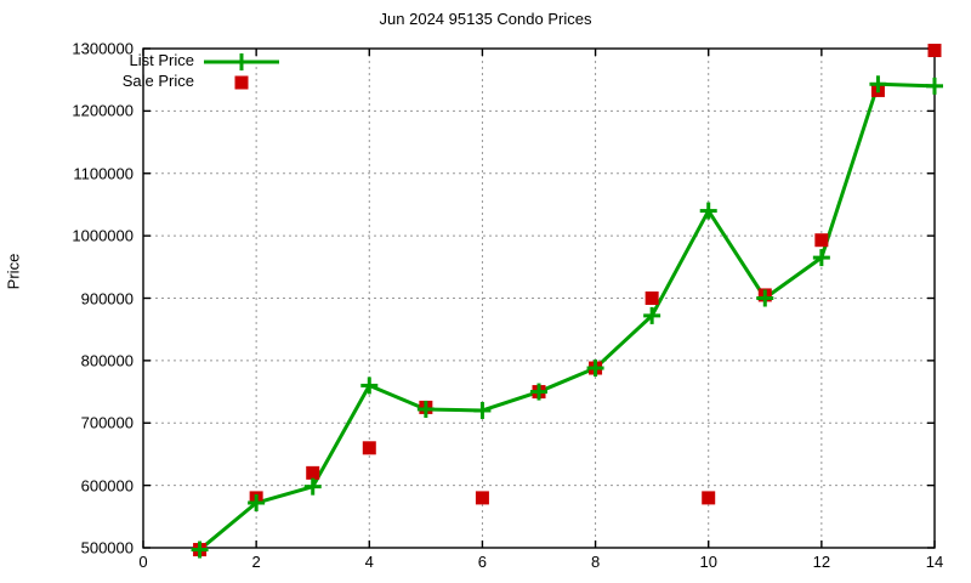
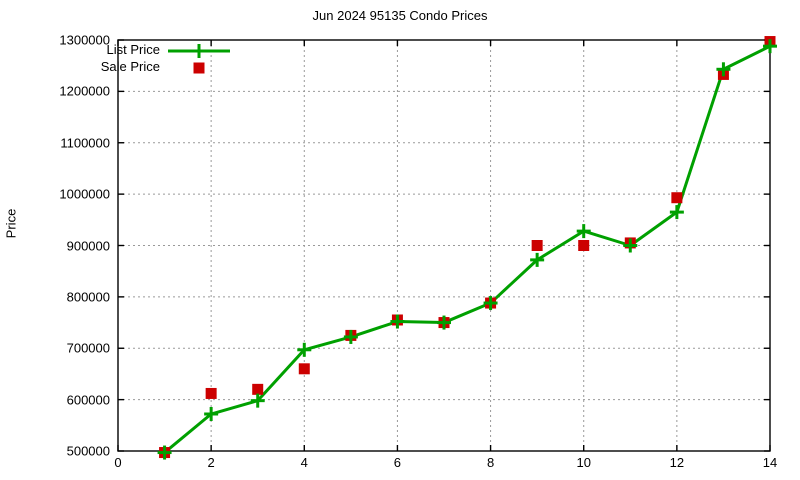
Sale Price/2: 580000 -> 610000
List Price/4: 760000 -> 700000
List Price/6: 720000 -> 750000
Sale Price/6: 580000 -> 760000
List Price/10: 1040000 -> 930000
Sale Price/10: 580000 -> 900000
List Price/14: 1240000 -> 1290000
